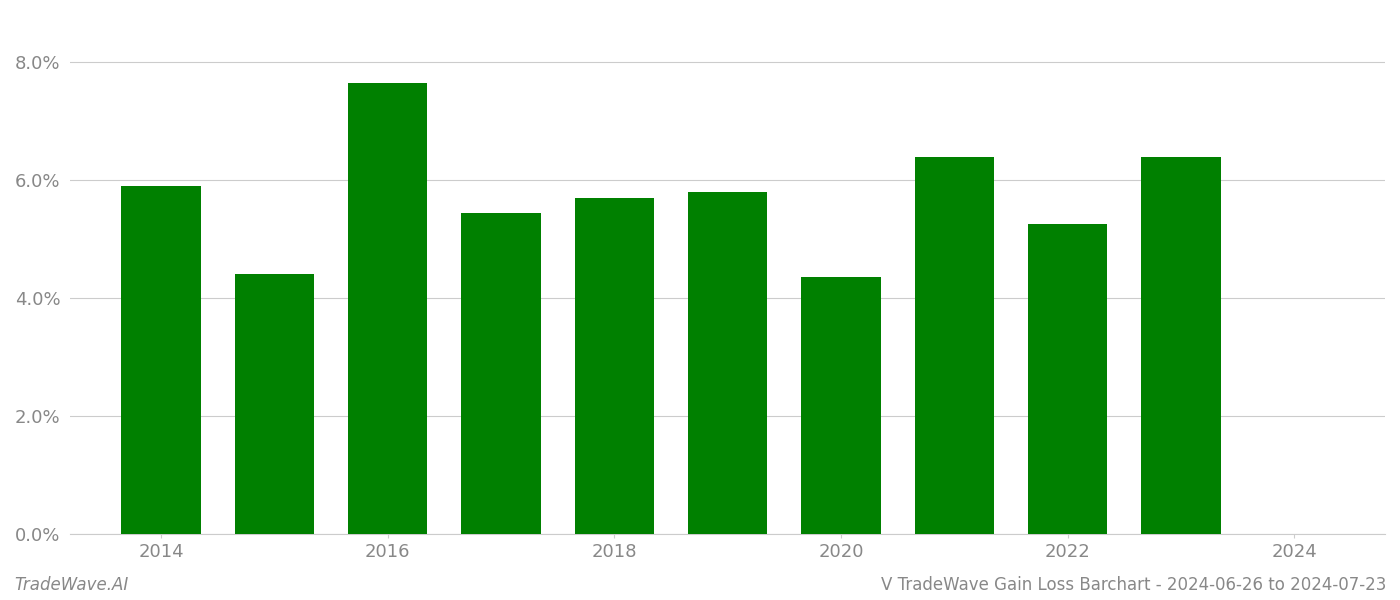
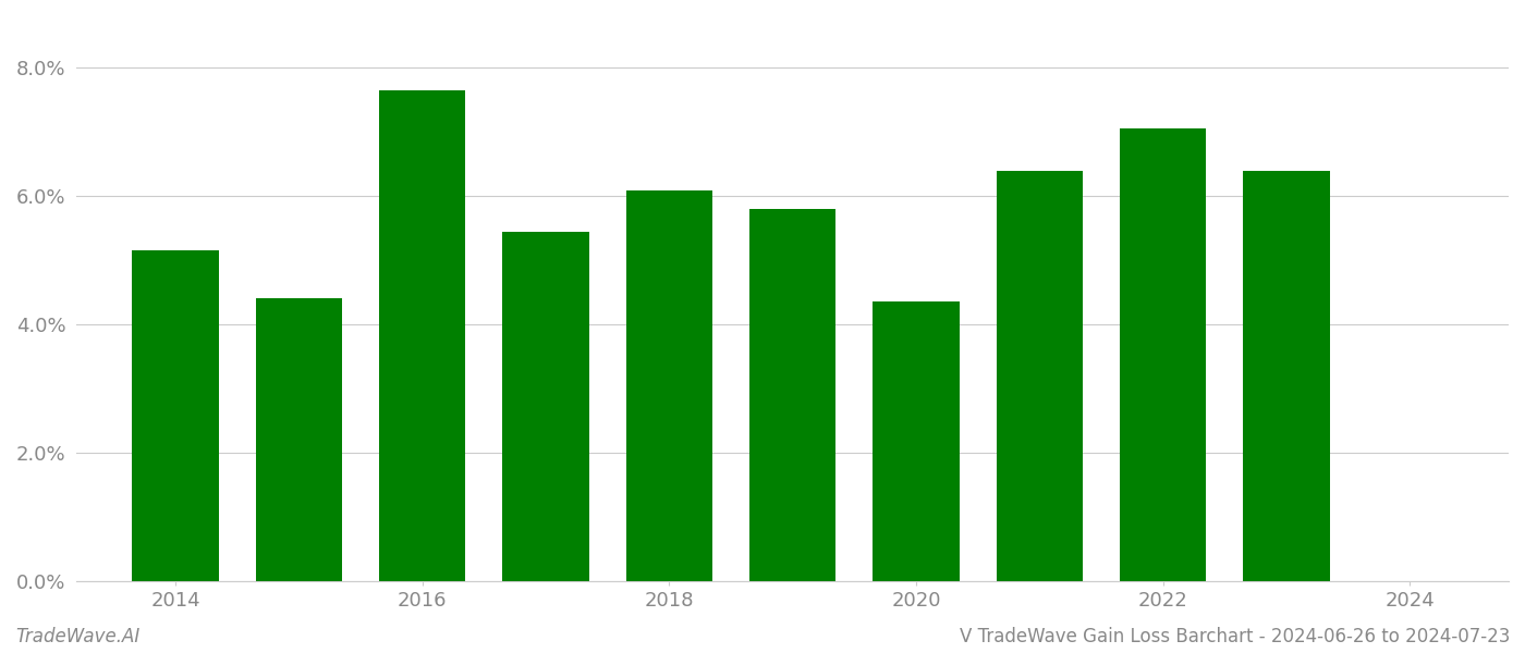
2014: 5.90% -> 5.16%
2018: 5.70% -> 6.08%
2022: 5.25% -> 7.06%
